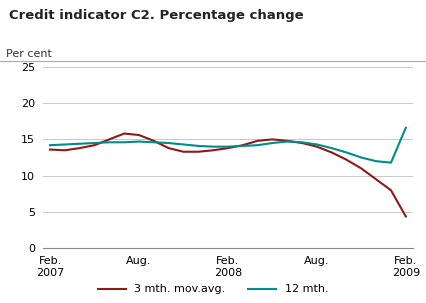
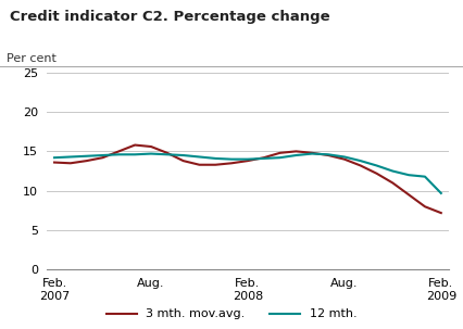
3 mth. mov.avg./Feb. 2009: 4.4 -> 7.2
12 mth./Feb. 2009: 16.6 -> 9.7
